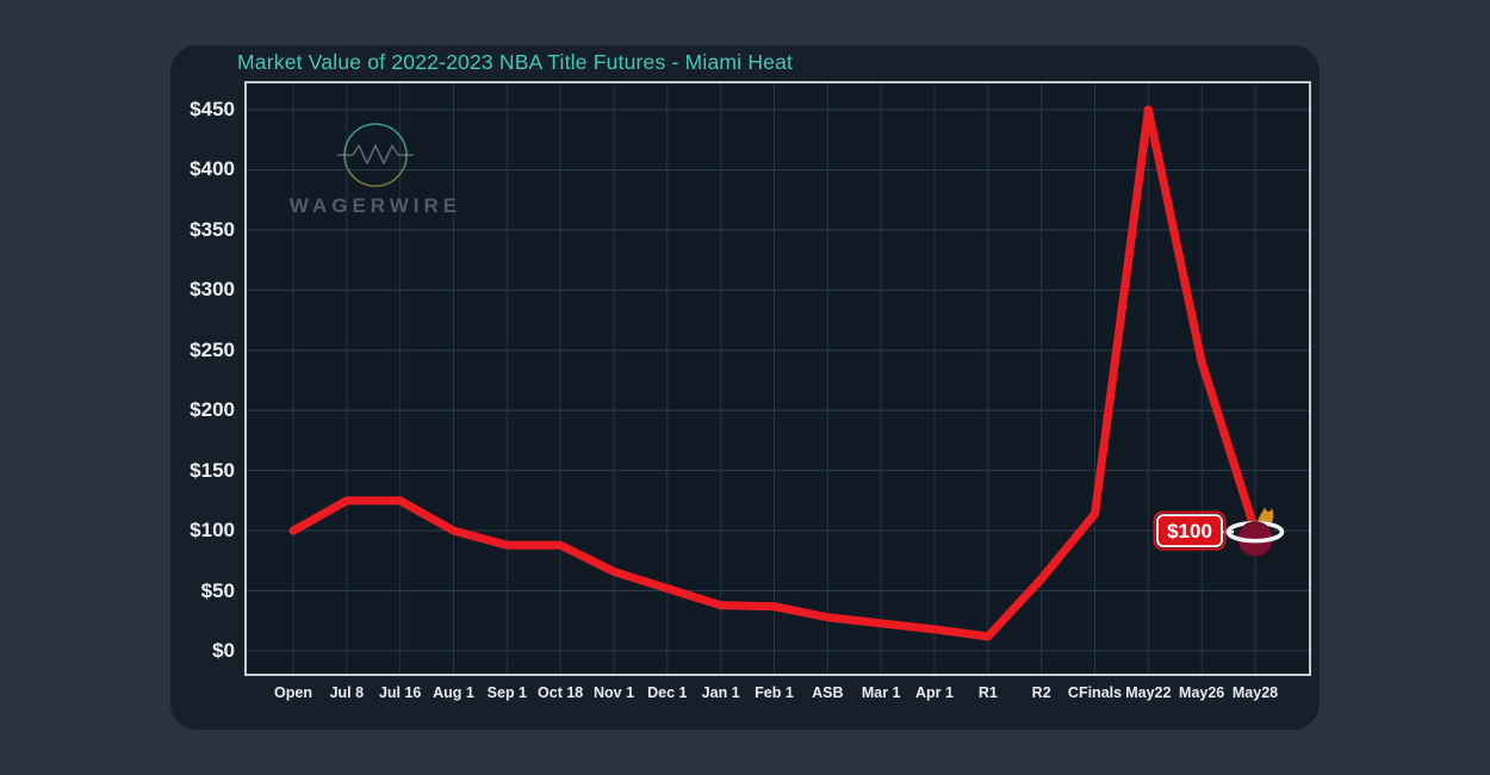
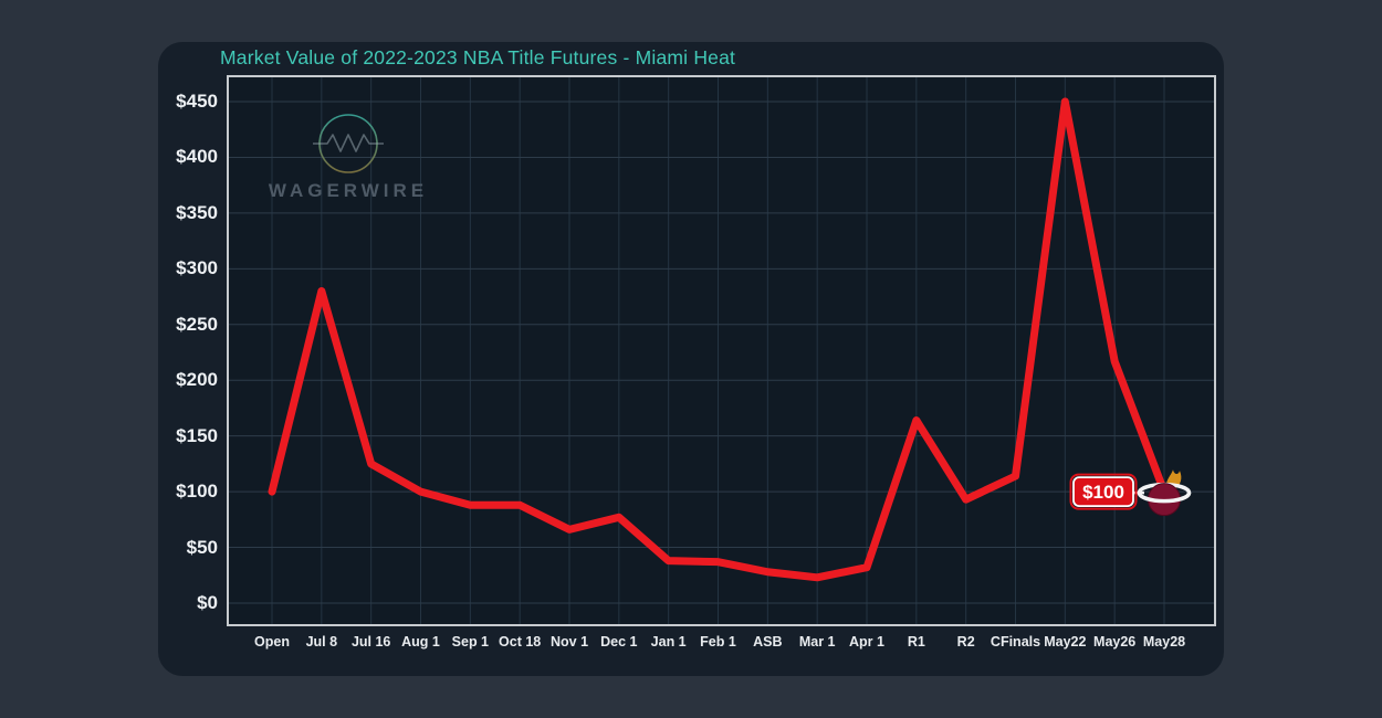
Jul 8: $125 -> $280
Dec 1: $52 -> $77
Apr 1: $18 -> $32
R1: $12 -> $164
R2: $60 -> $93
May26: $240 -> $217
